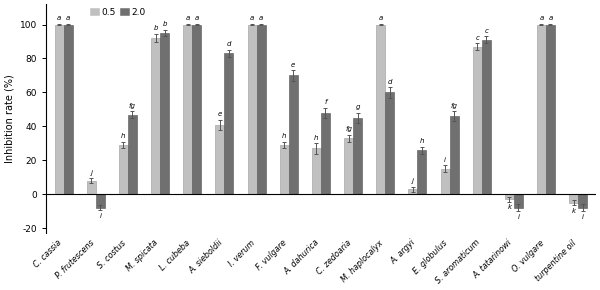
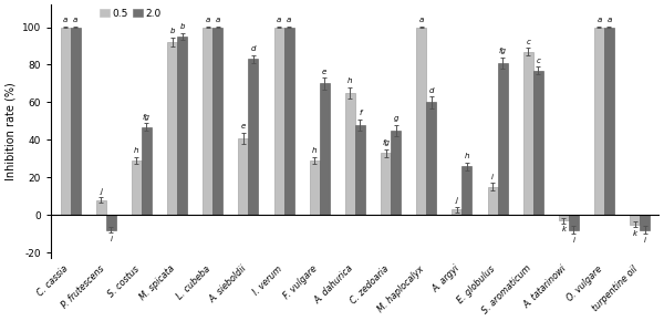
0.5/A. dahurica: 27 -> 65
2.0/E. globulus: 46 -> 81
2.0/S. aromaticum: 91 -> 77
